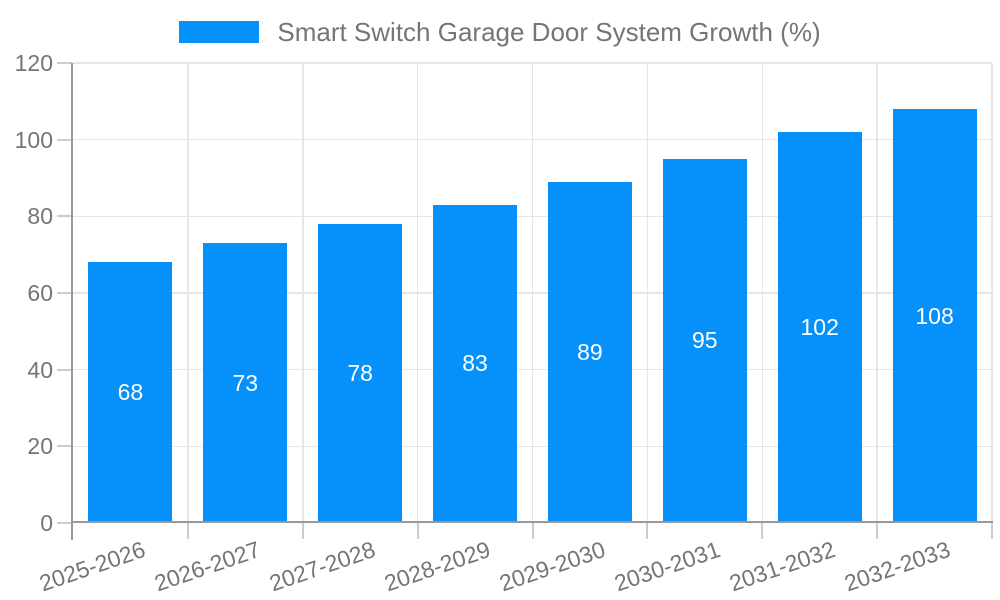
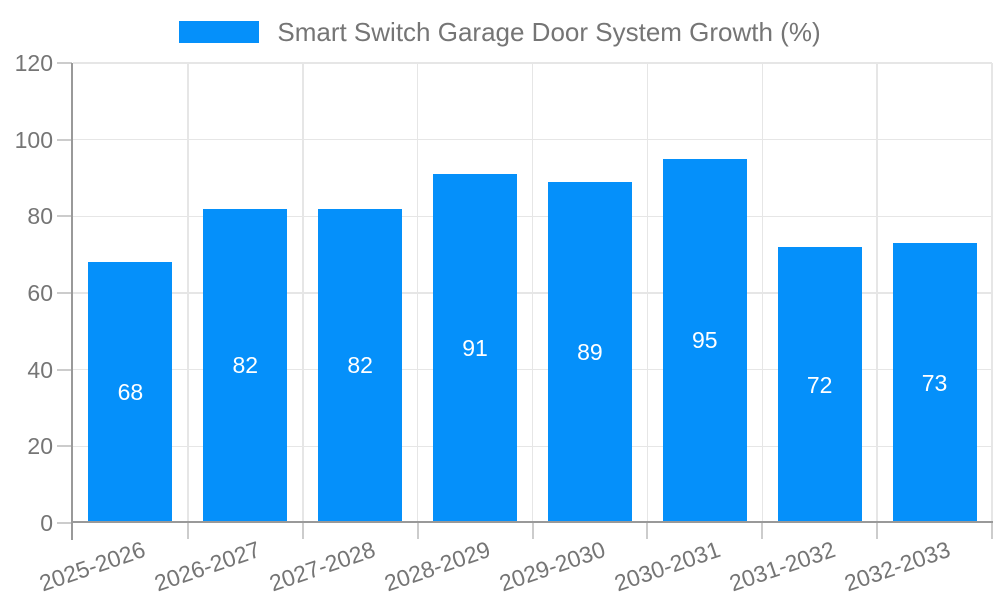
2026-2027: 73 -> 82
2027-2028: 78 -> 82
2028-2029: 83 -> 91
2031-2032: 102 -> 72
2032-2033: 108 -> 73
